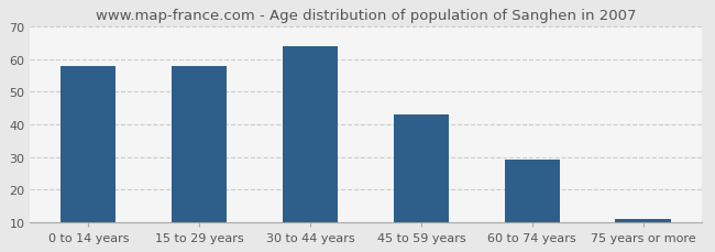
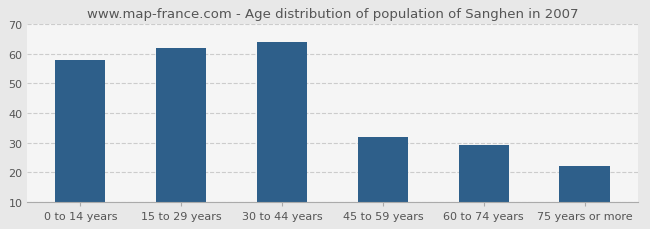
15 to 29 years: 58 -> 62
45 to 59 years: 43 -> 32
75 years or more: 11 -> 22
